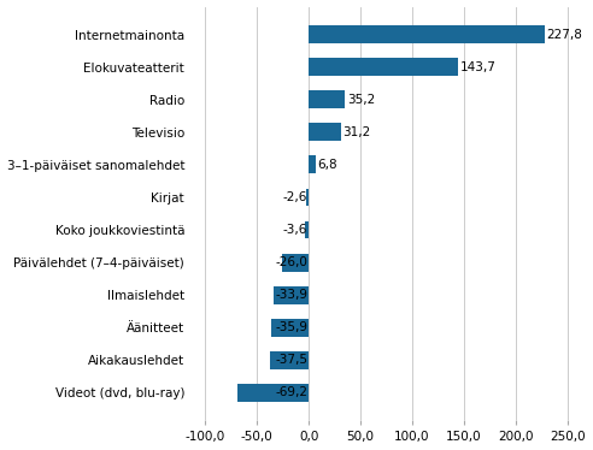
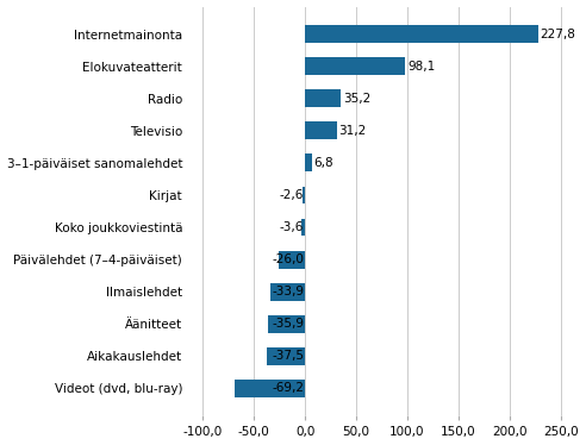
Elokuvateatterit: 143,7 -> 98,1
